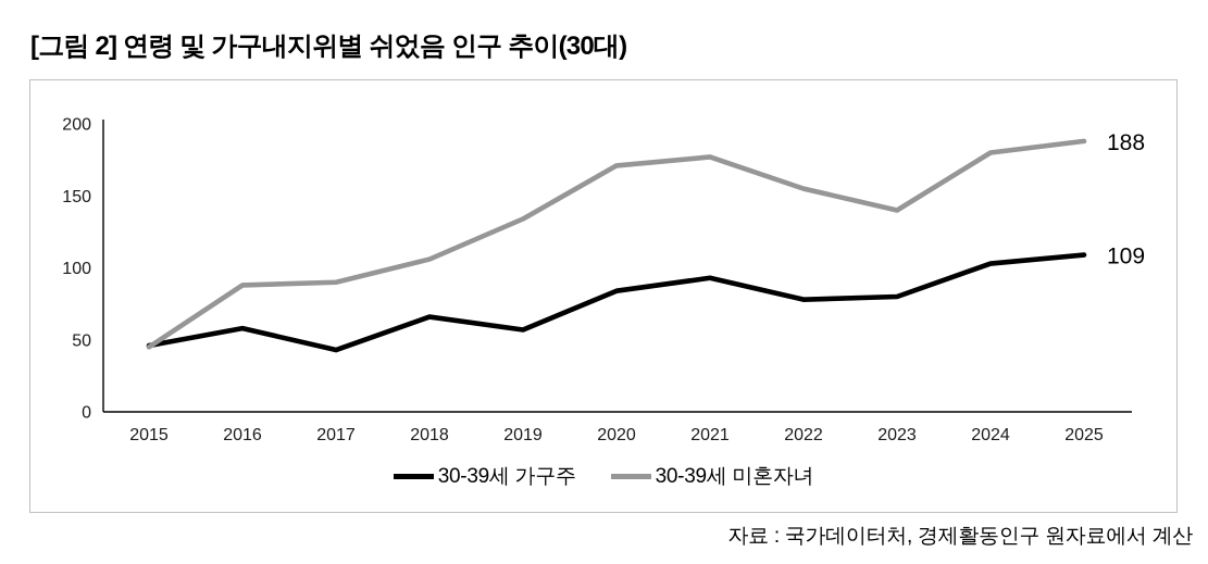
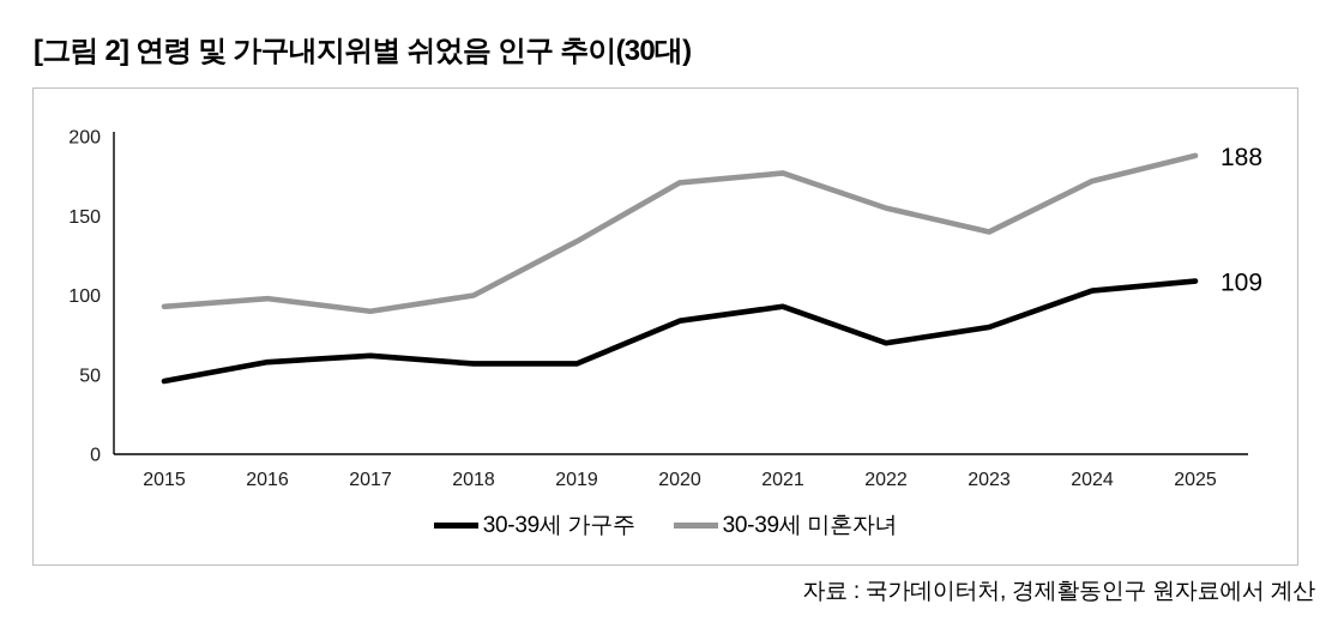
30-39세 미혼자녀/2015: 45 -> 93
30-39세 미혼자녀/2016: 88 -> 98
30-39세 가구주/2017: 43 -> 62
30-39세 가구주/2018: 66 -> 57
30-39세 미혼자녀/2018: 106 -> 100
30-39세 가구주/2022: 78 -> 70
30-39세 미혼자녀/2024: 180 -> 172
